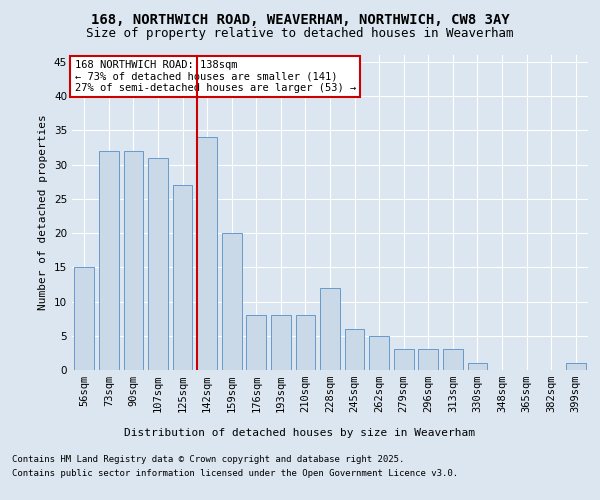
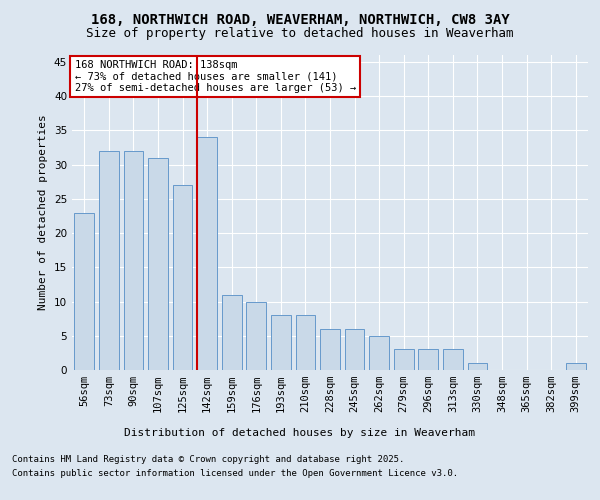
56sqm: 15 -> 23
159sqm: 20 -> 11
176sqm: 8 -> 10
228sqm: 12 -> 6
